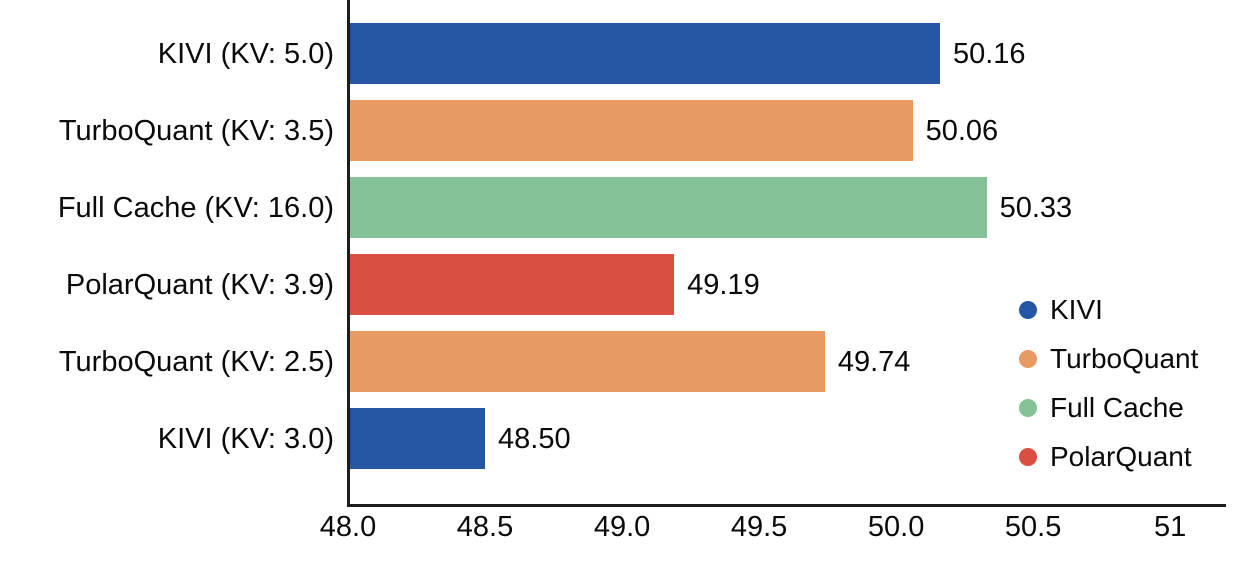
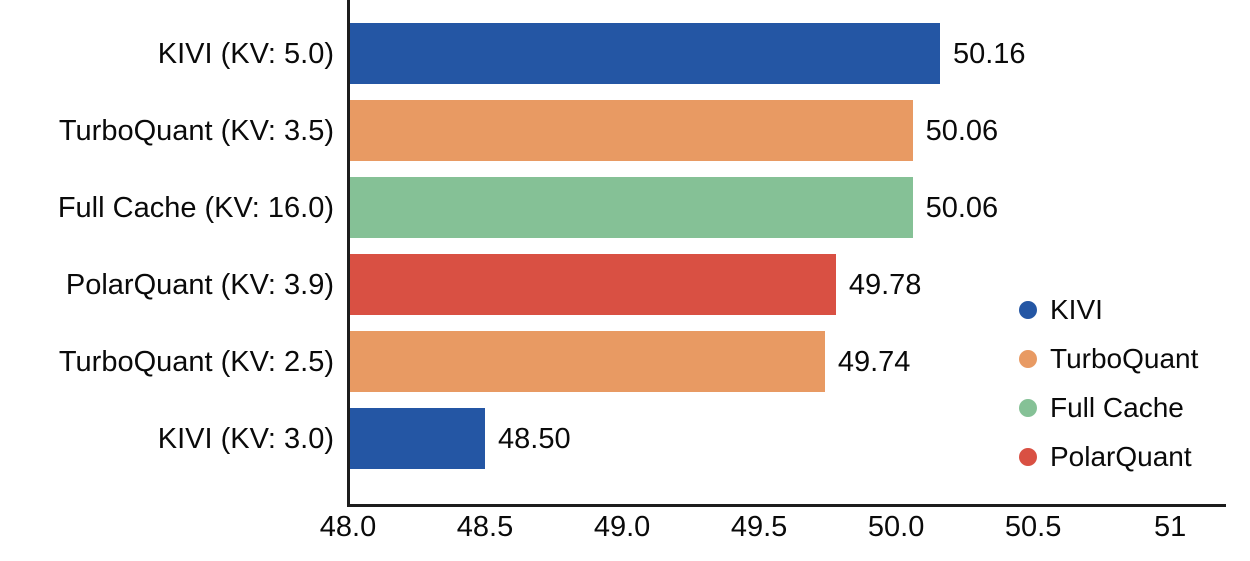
Full Cache (KV: 16.0): 50.33 -> 50.06
PolarQuant (KV: 3.9): 49.19 -> 49.78
